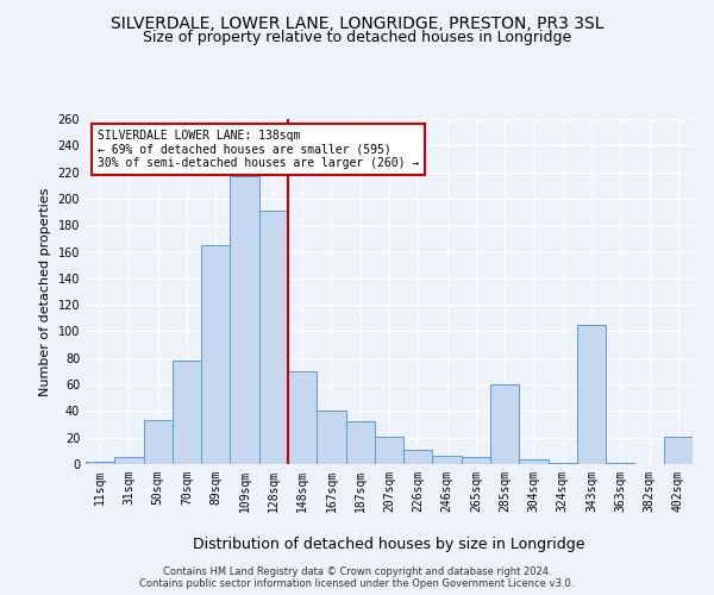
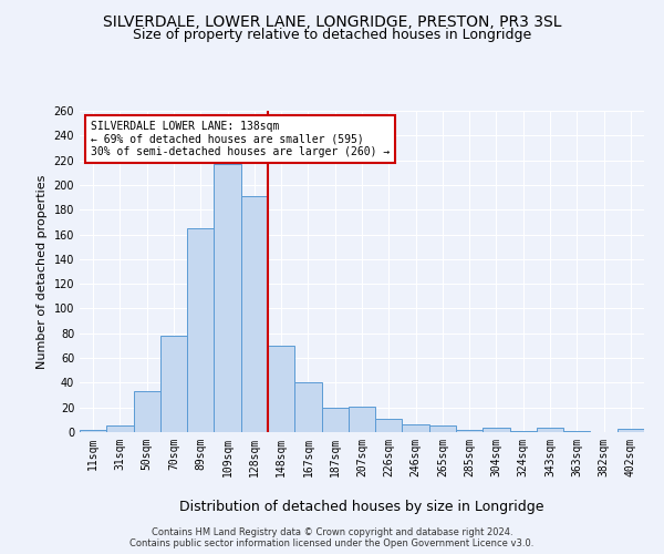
187sqm: 32 -> 20
285sqm: 60 -> 2
343sqm: 105 -> 4
402sqm: 21 -> 3
